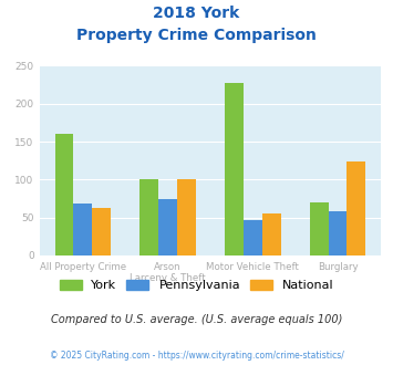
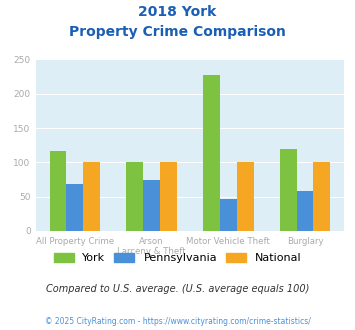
York/All Property Crime: 160 -> 117
National/All Property Crime: 62 -> 101
National/Motor Vehicle Theft: 56 -> 101
York/Burglary: 70 -> 120
National/Burglary: 124 -> 101
